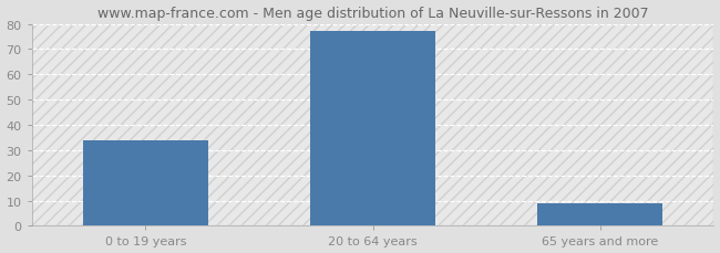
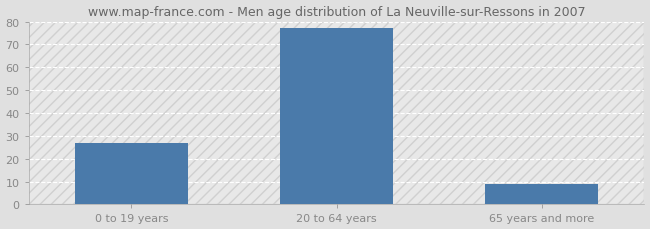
0 to 19 years: 34 -> 27
